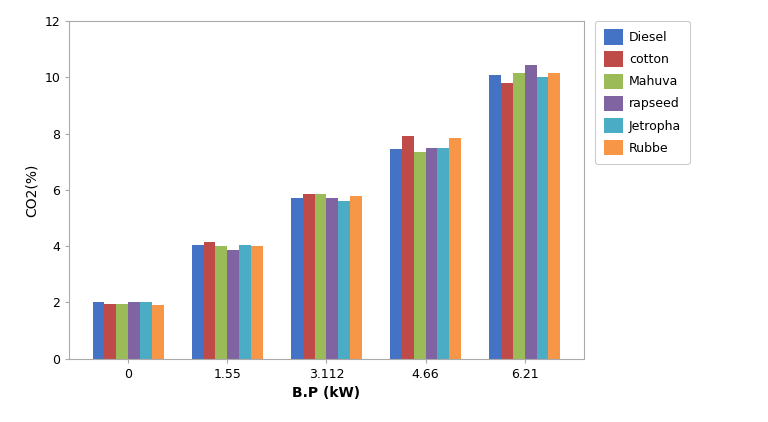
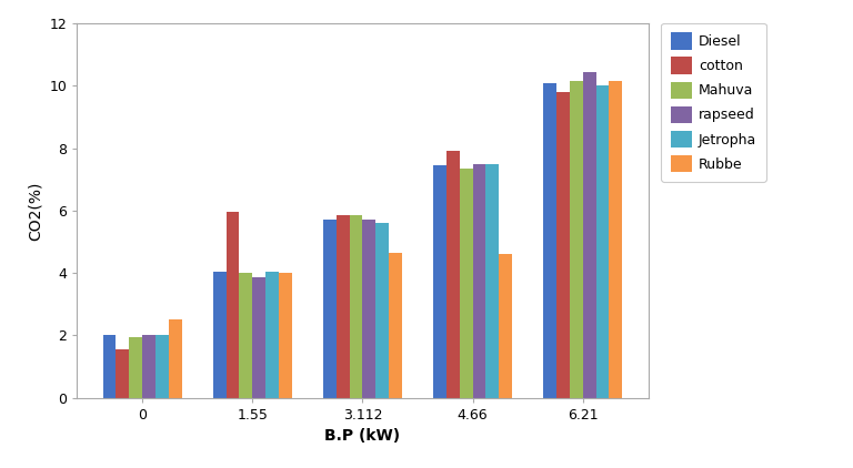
cotton/0: 1.95 -> 1.55
Rubbe/0: 1.90 -> 2.50
cotton/1.55: 4.15 -> 5.95
Rubbe/3.112: 5.80 -> 4.65
Rubbe/4.66: 7.85 -> 4.60
